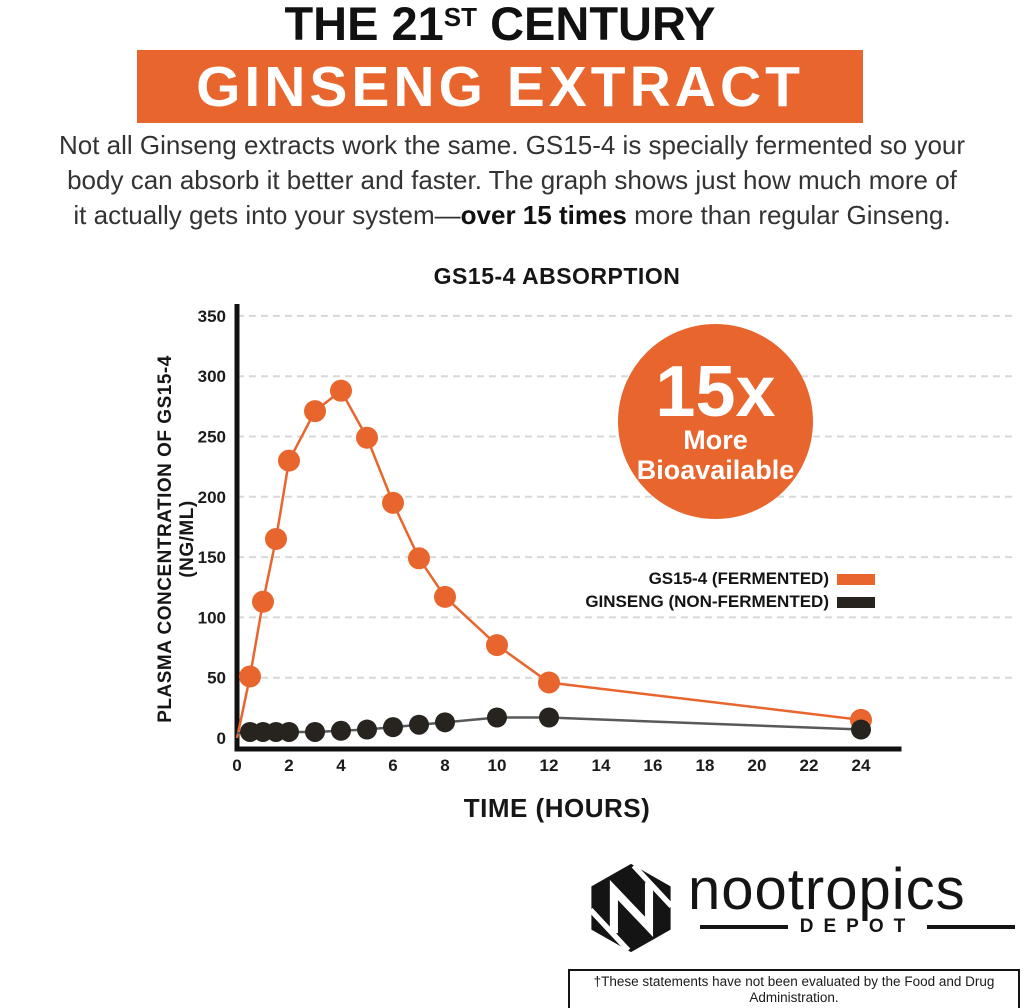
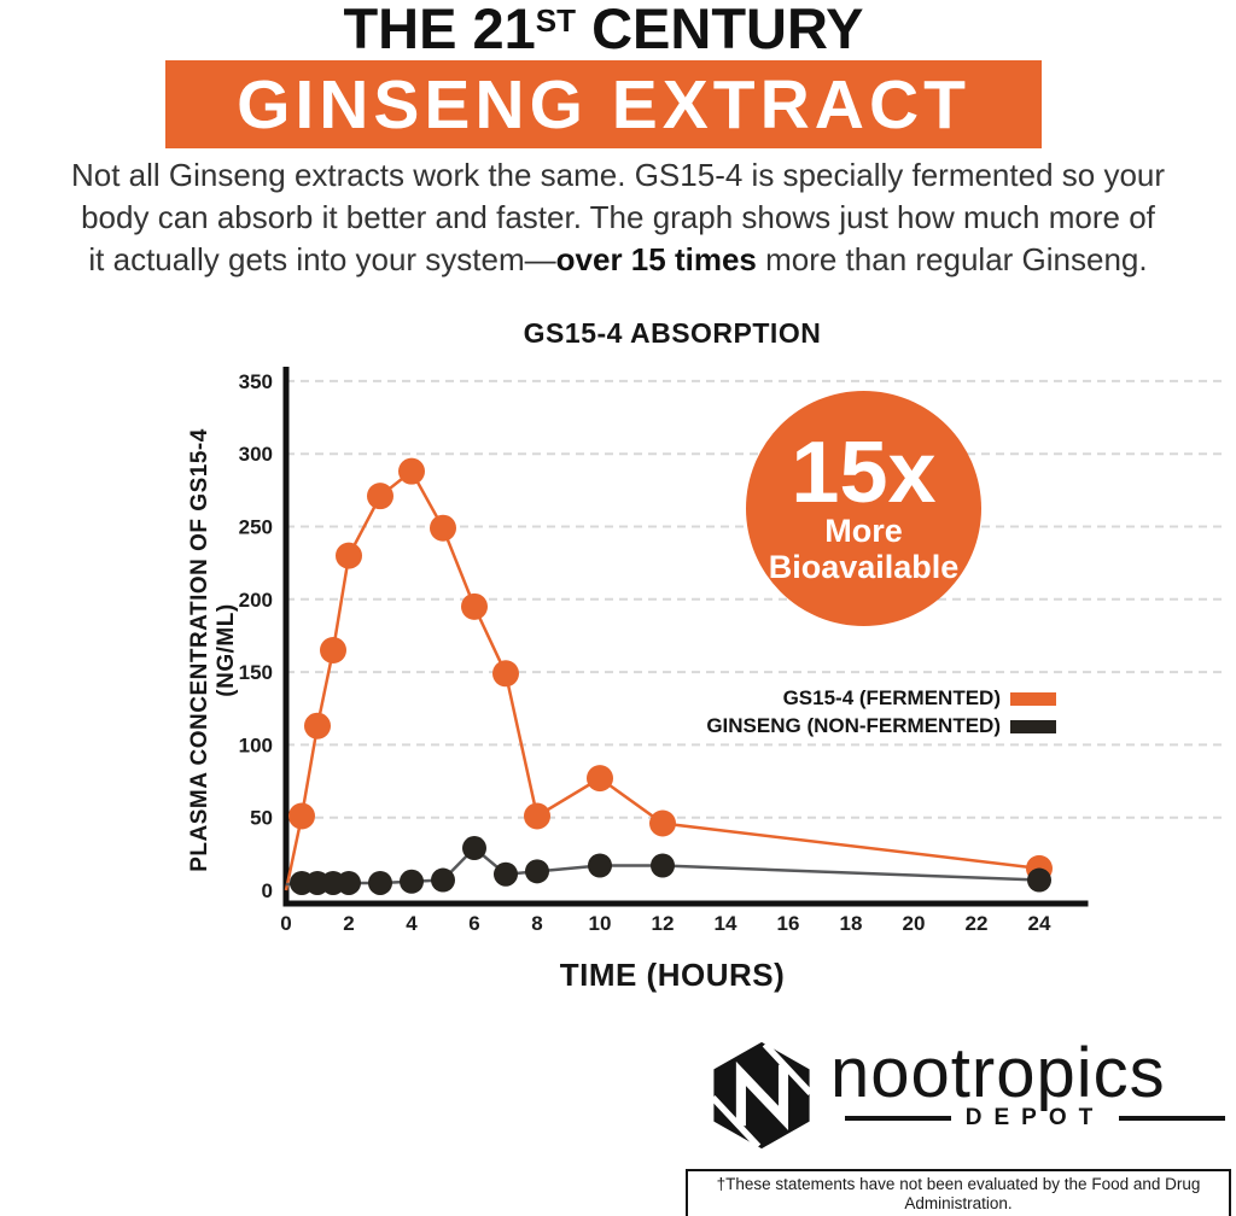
GINSENG (NON-FERMENTED)/6: 9 -> 29
GS15-4 (FERMENTED)/8: 117 -> 51
